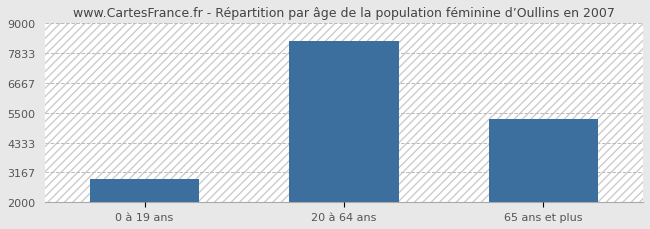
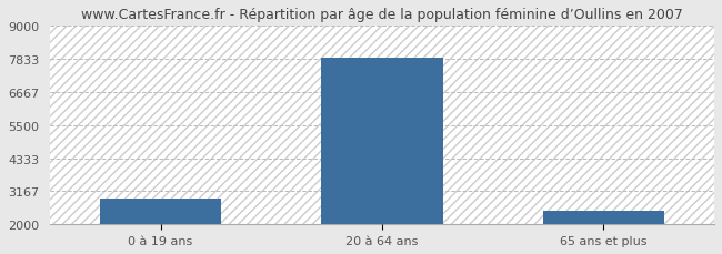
20 à 64 ans: 8300 -> 7870
65 ans et plus: 5250 -> 2500
